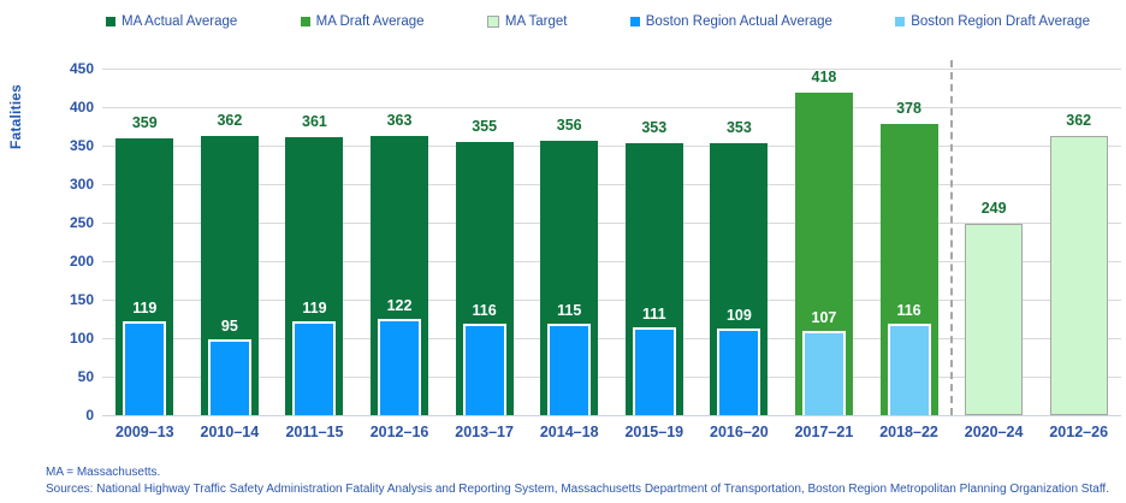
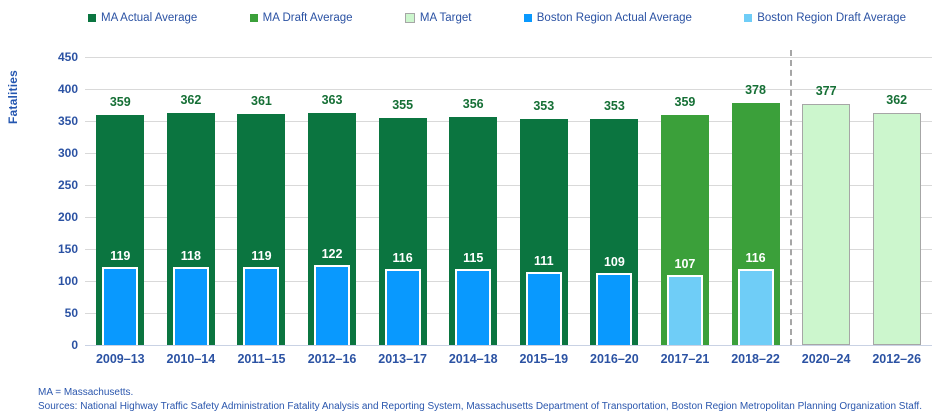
Boston Region Actual Average/2010–14: 95 -> 118
MA Draft Average/2017–21: 418 -> 359
MA Target/2020–24: 249 -> 377
